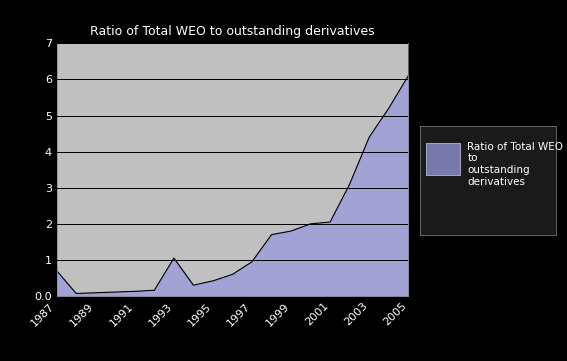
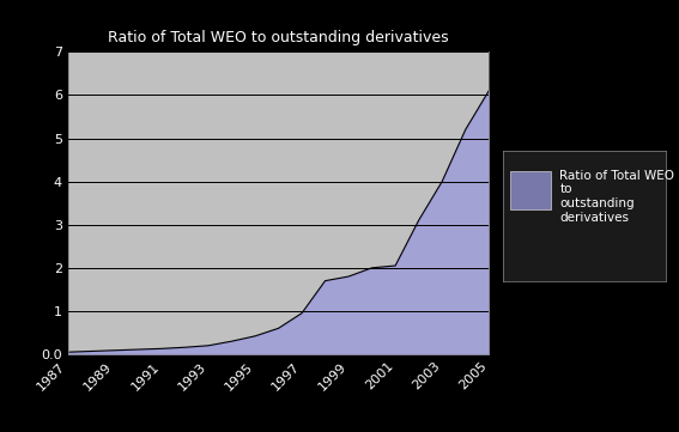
1987: 0.70 -> 0.05
1993: 1.05 -> 0.20
2003: 4.40 -> 4.00
